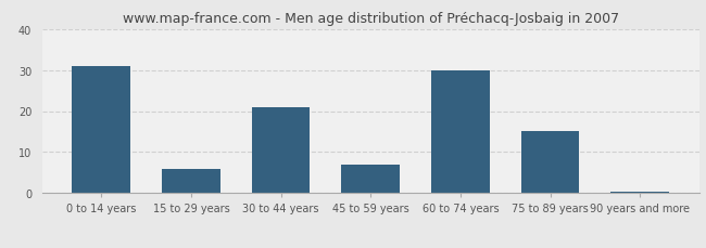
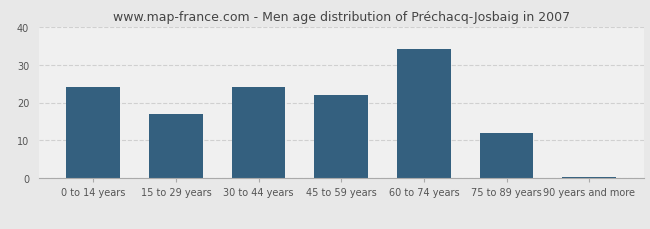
0 to 14 years: 31.0 -> 24.0
15 to 29 years: 6.0 -> 17.0
30 to 44 years: 21.0 -> 24.0
45 to 59 years: 7.0 -> 22.0
60 to 74 years: 30.0 -> 34.0
75 to 89 years: 15.0 -> 12.0
